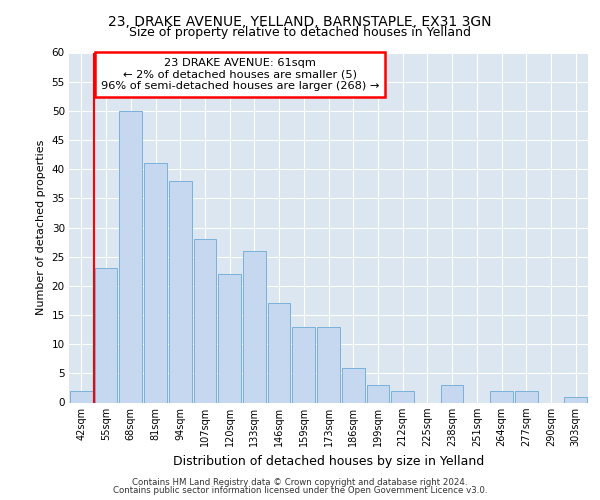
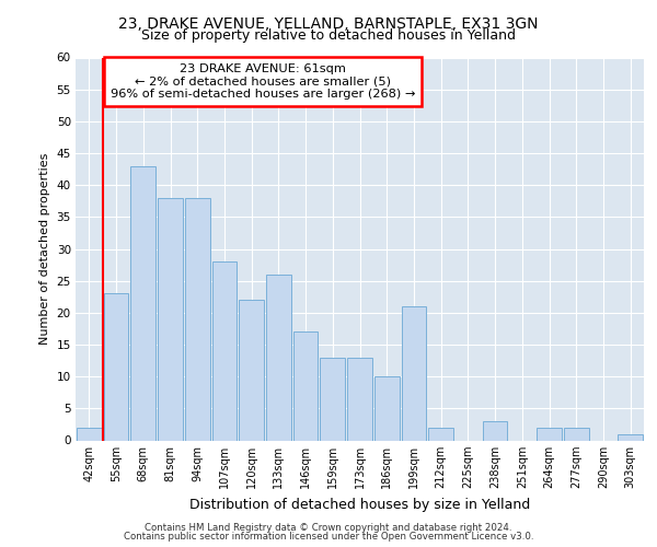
68sqm: 50 -> 43
81sqm: 41 -> 38
186sqm: 6 -> 10
199sqm: 3 -> 21
